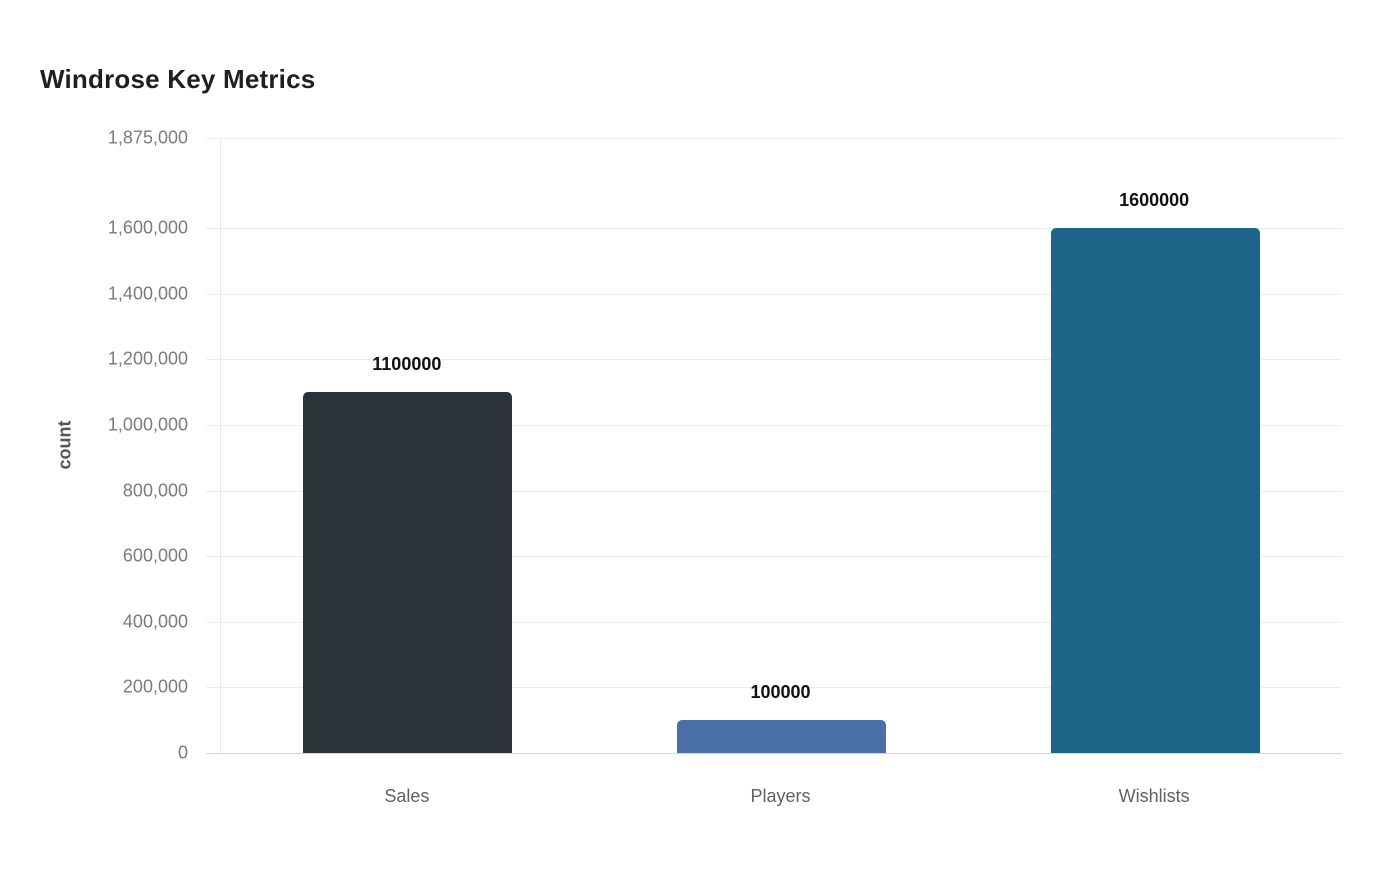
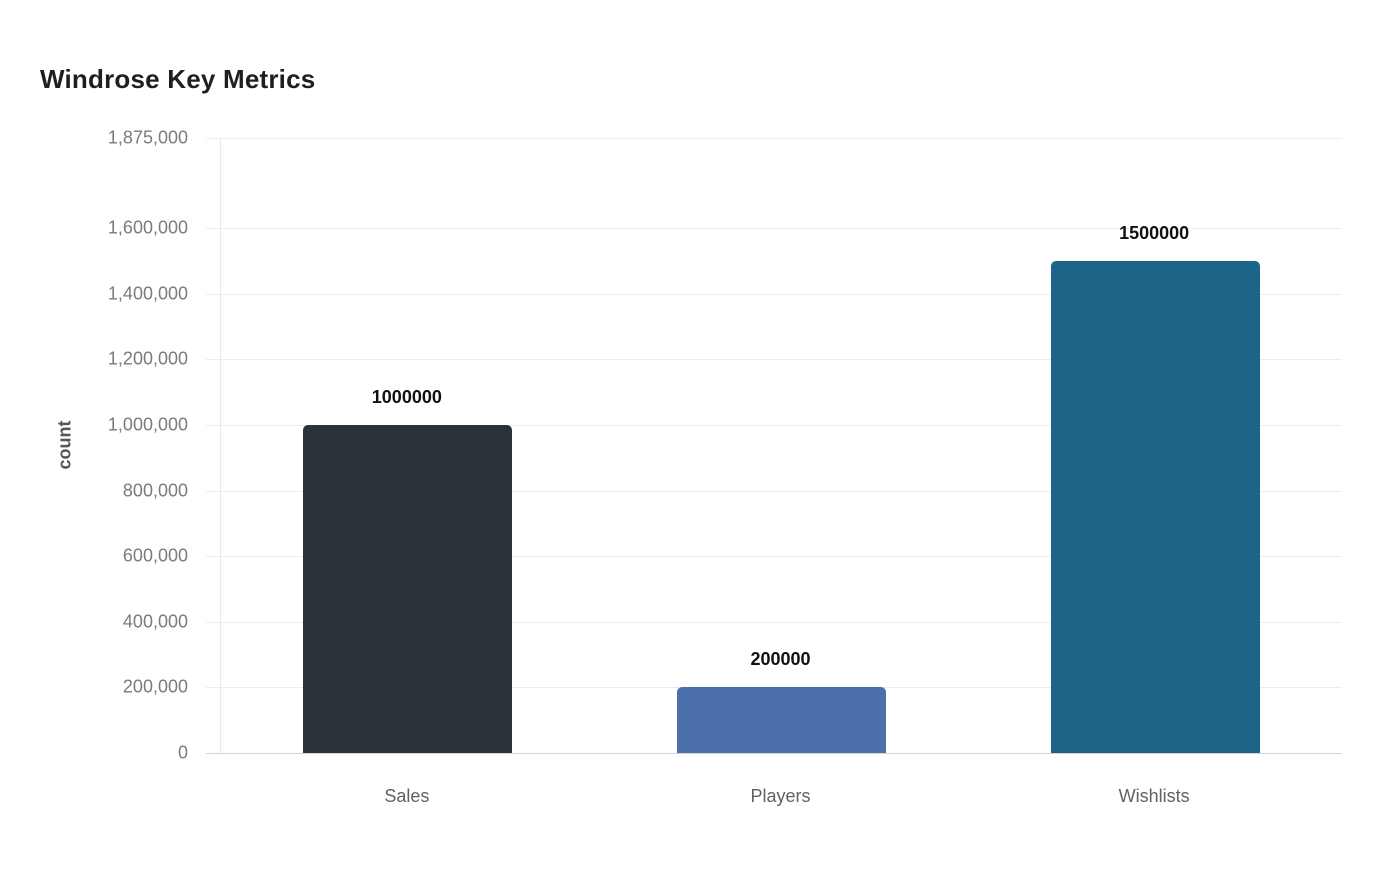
Sales: 1100000 -> 1000000
Players: 100000 -> 200000
Wishlists: 1600000 -> 1500000
